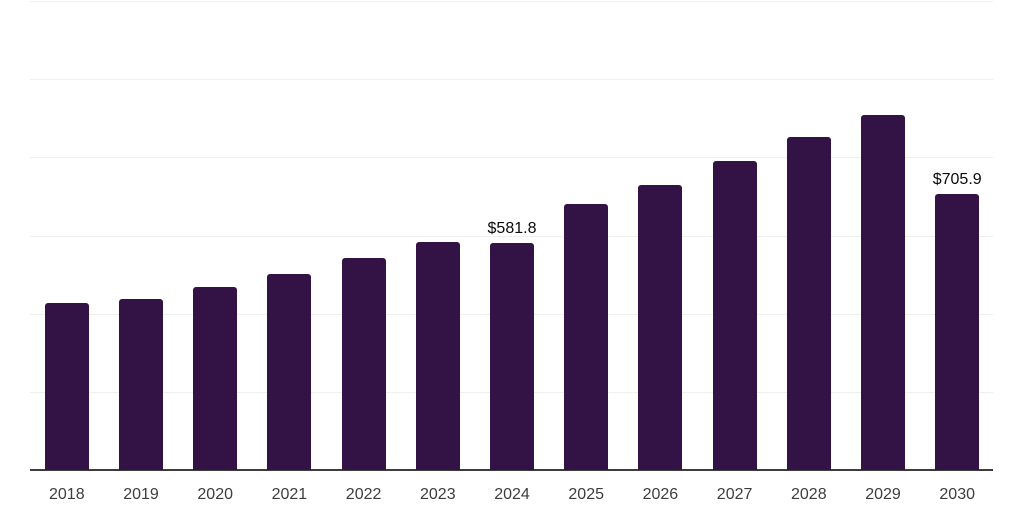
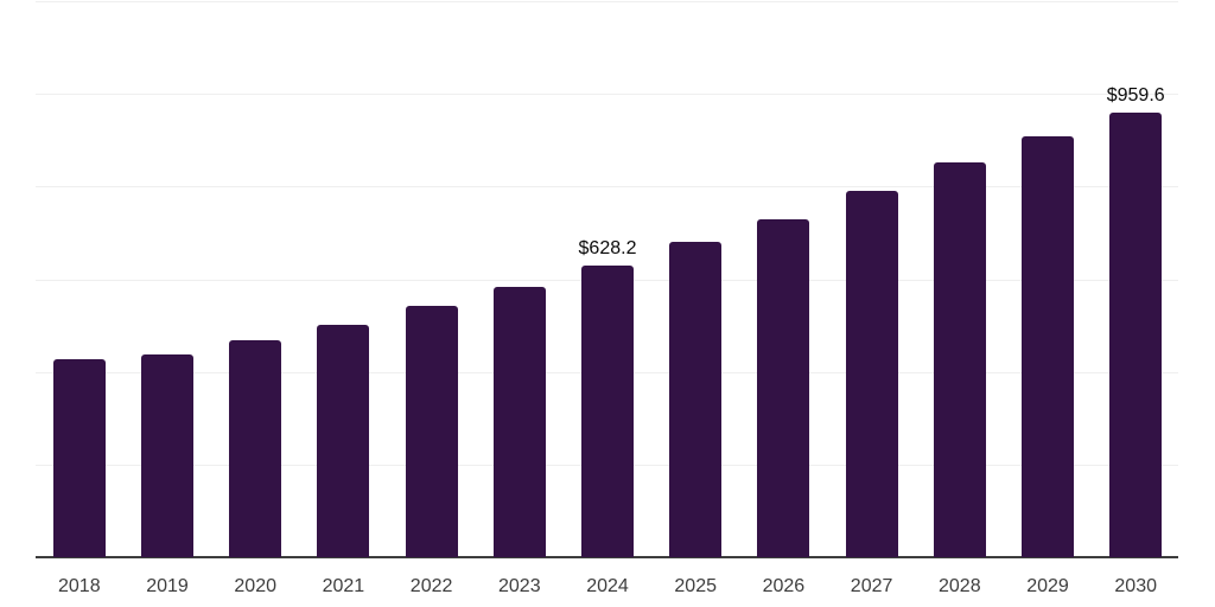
2024: $581.8 -> $628.2
2030: $705.9 -> $959.6
